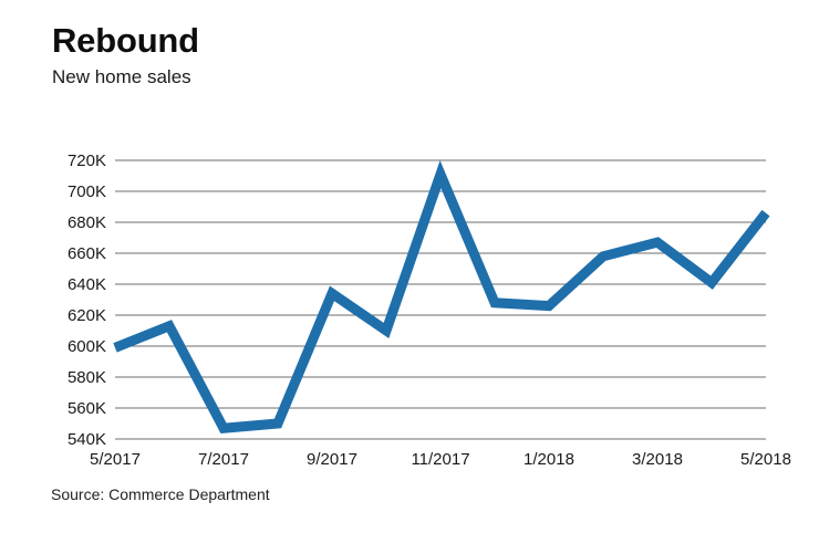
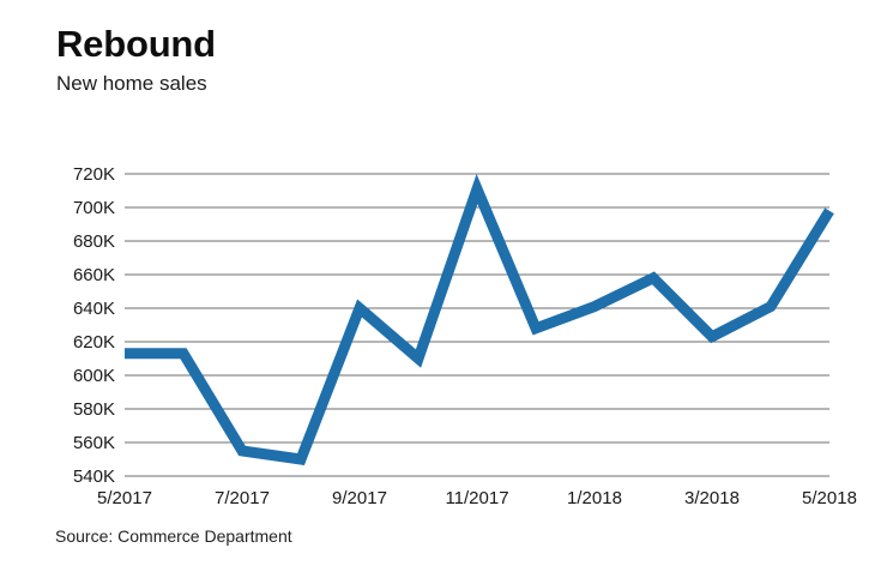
5/2017: 599K -> 613K
7/2017: 547K -> 555K
9/2017: 634K -> 640K
1/2018: 626K -> 641K
3/2018: 667K -> 623K
5/2018: 686K -> 698K
